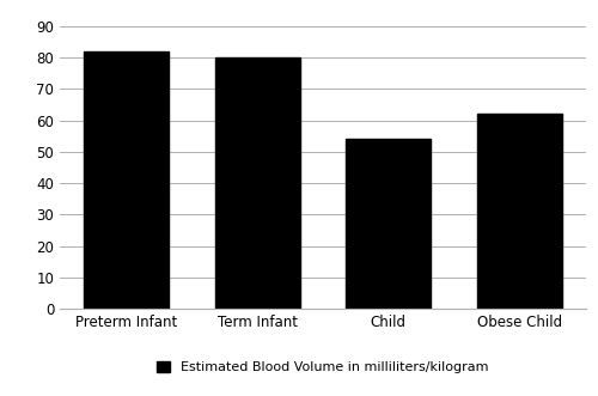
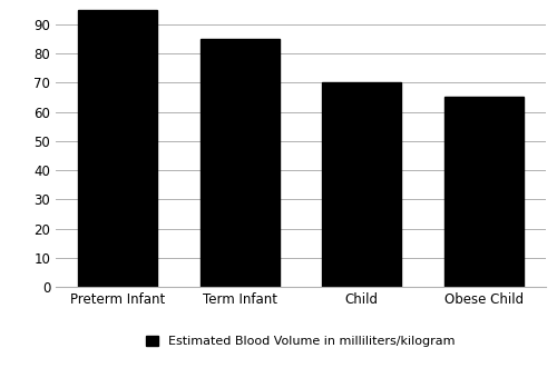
Preterm Infant: 82 -> 95
Term Infant: 80 -> 85
Child: 54 -> 70
Obese Child: 62 -> 65
